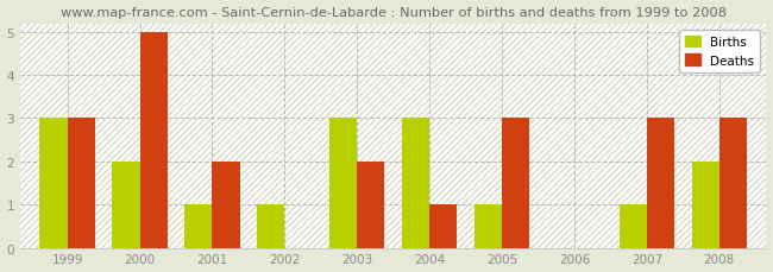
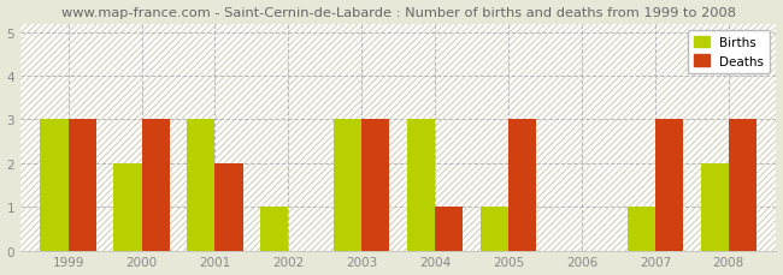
Deaths/2000: 5 -> 3
Births/2001: 1 -> 3
Deaths/2003: 2 -> 3
